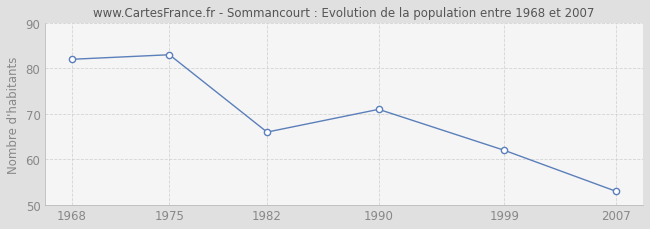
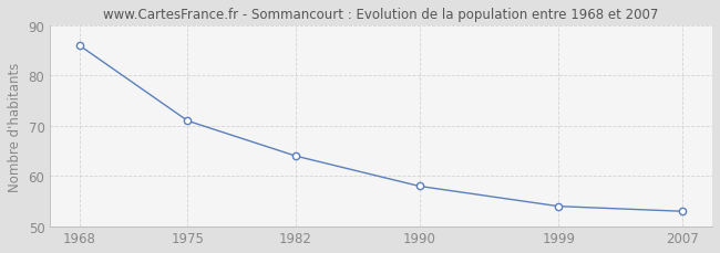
1968: 82 -> 86
1975: 83 -> 71
1982: 66 -> 64
1990: 71 -> 58
1999: 62 -> 54
